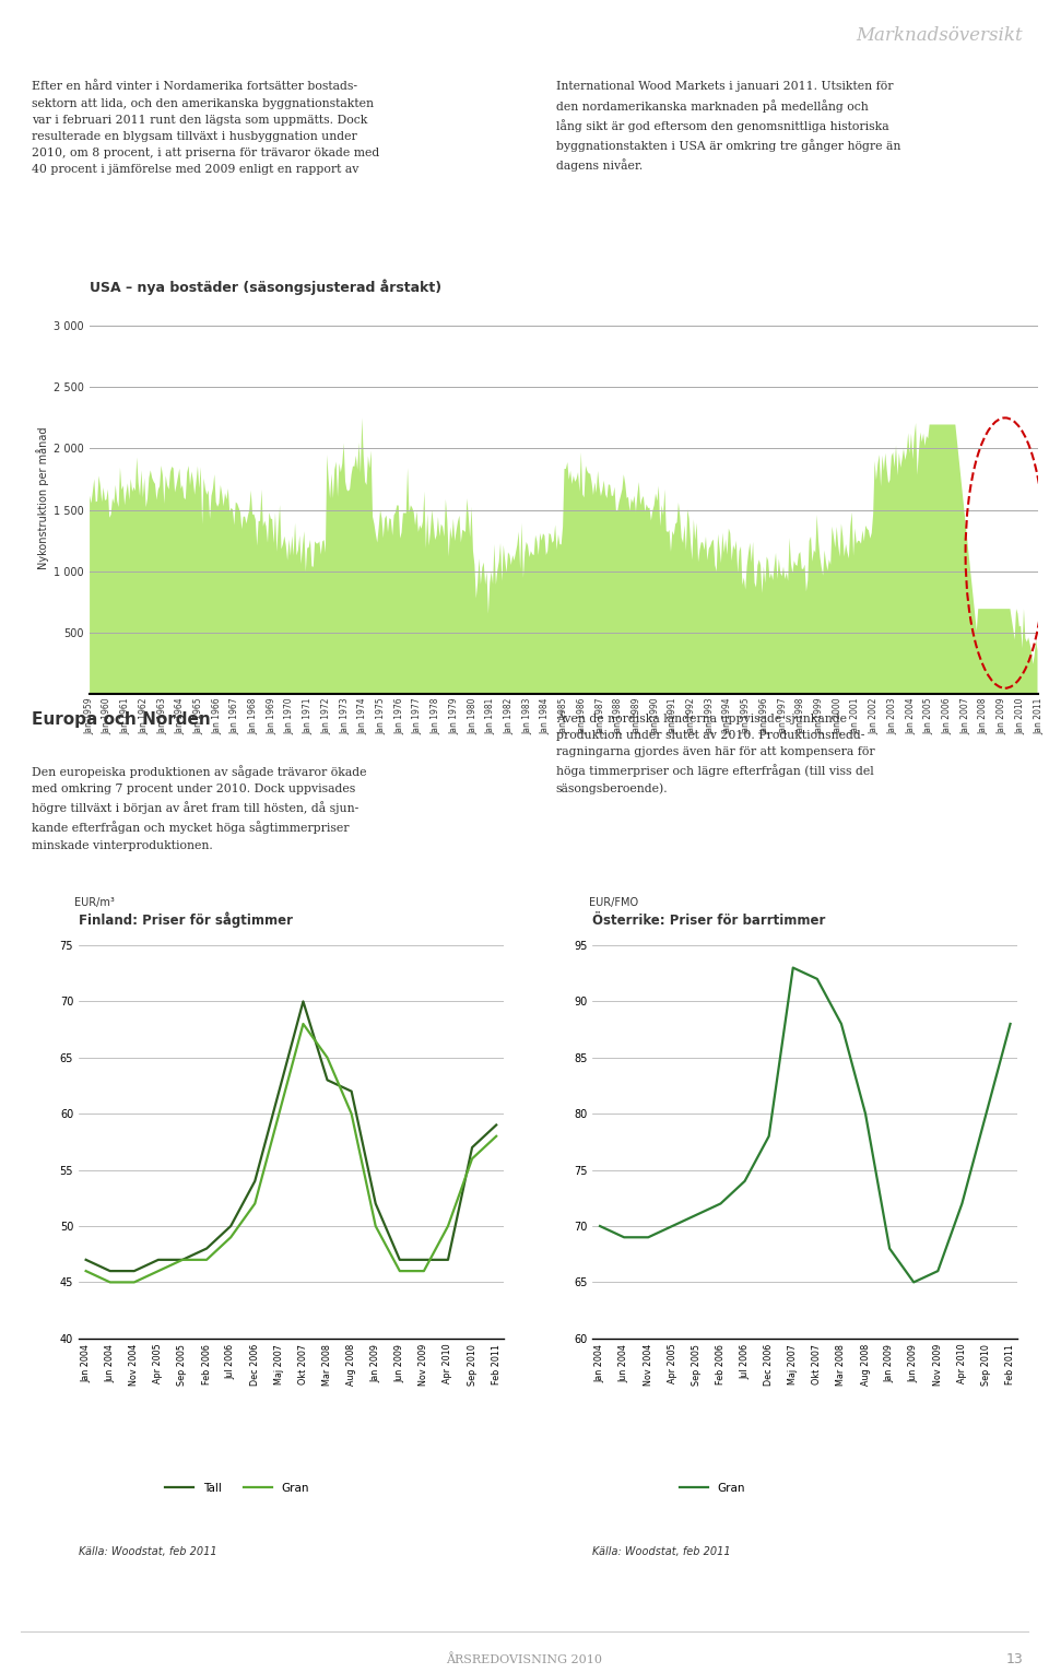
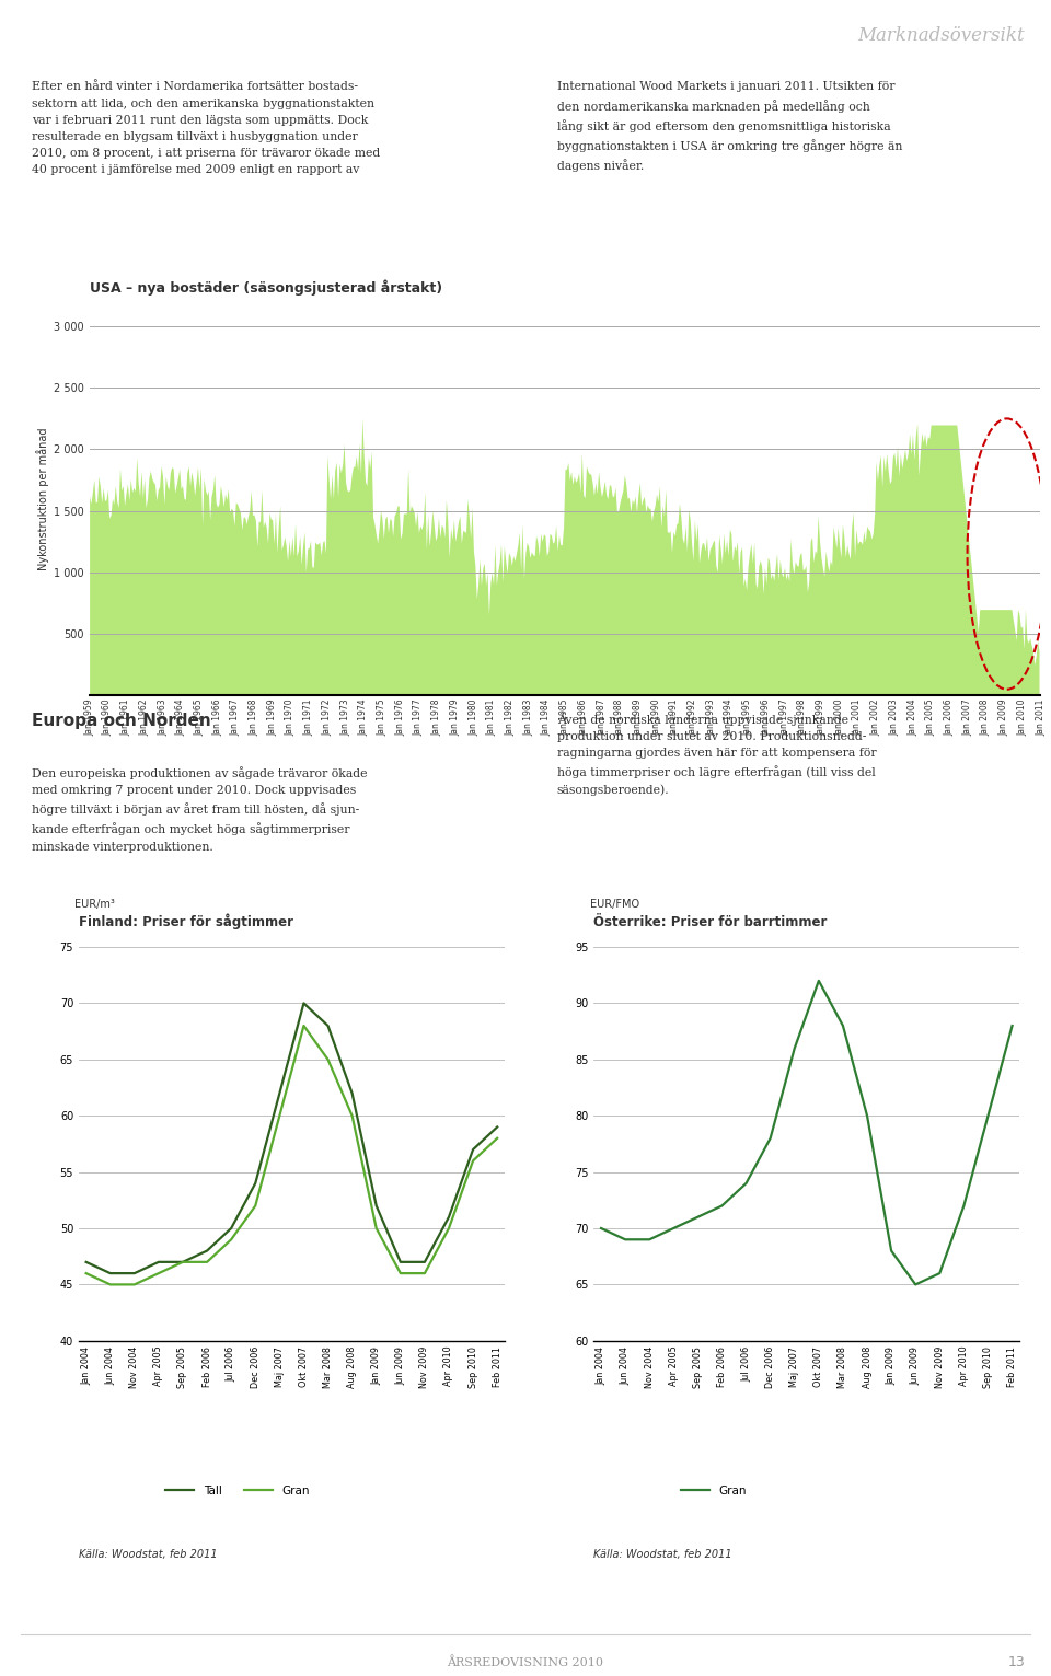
Finland: Priser för sågtimmer/Tall/Mar 2008: 63 -> 68
Finland: Priser för sågtimmer/Tall/Apr 2010: 47 -> 51
Österrike: Priser för barrtimmer/Maj 2007: 93 -> 86
